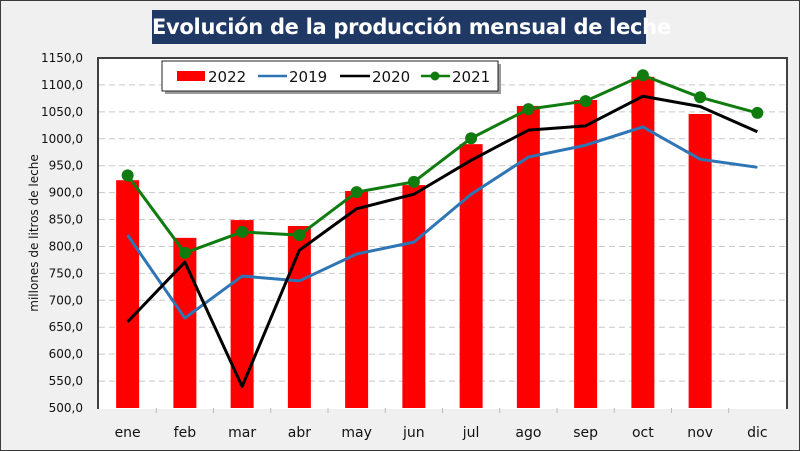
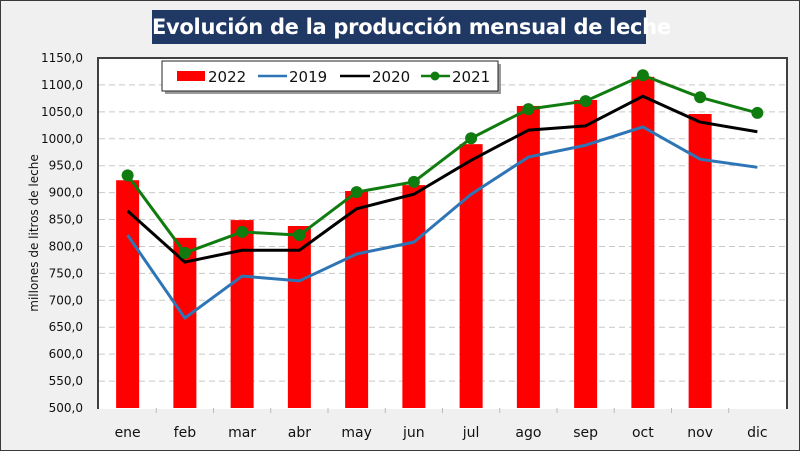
2020/ene: 660 -> 870
2020/mar: 540 -> 790
2020/nov: 1060 -> 1030
